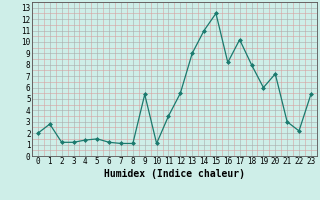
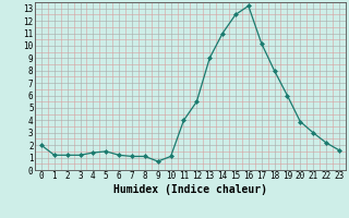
1: 2.8 -> 1.2
9: 5.4 -> 0.7
11: 3.5 -> 4.0
16: 8.2 -> 13.2
20: 7.2 -> 3.9
23: 5.4 -> 1.6
